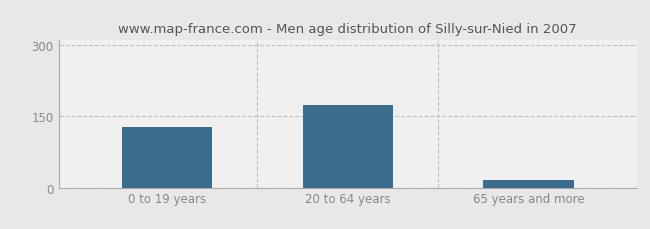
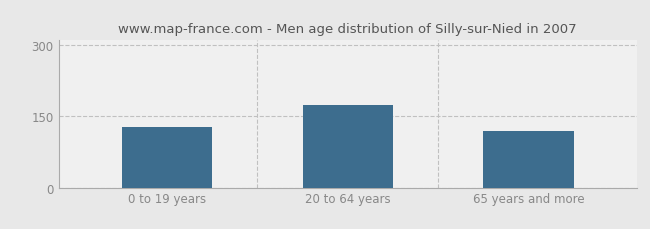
65 years and more: 15 -> 120
